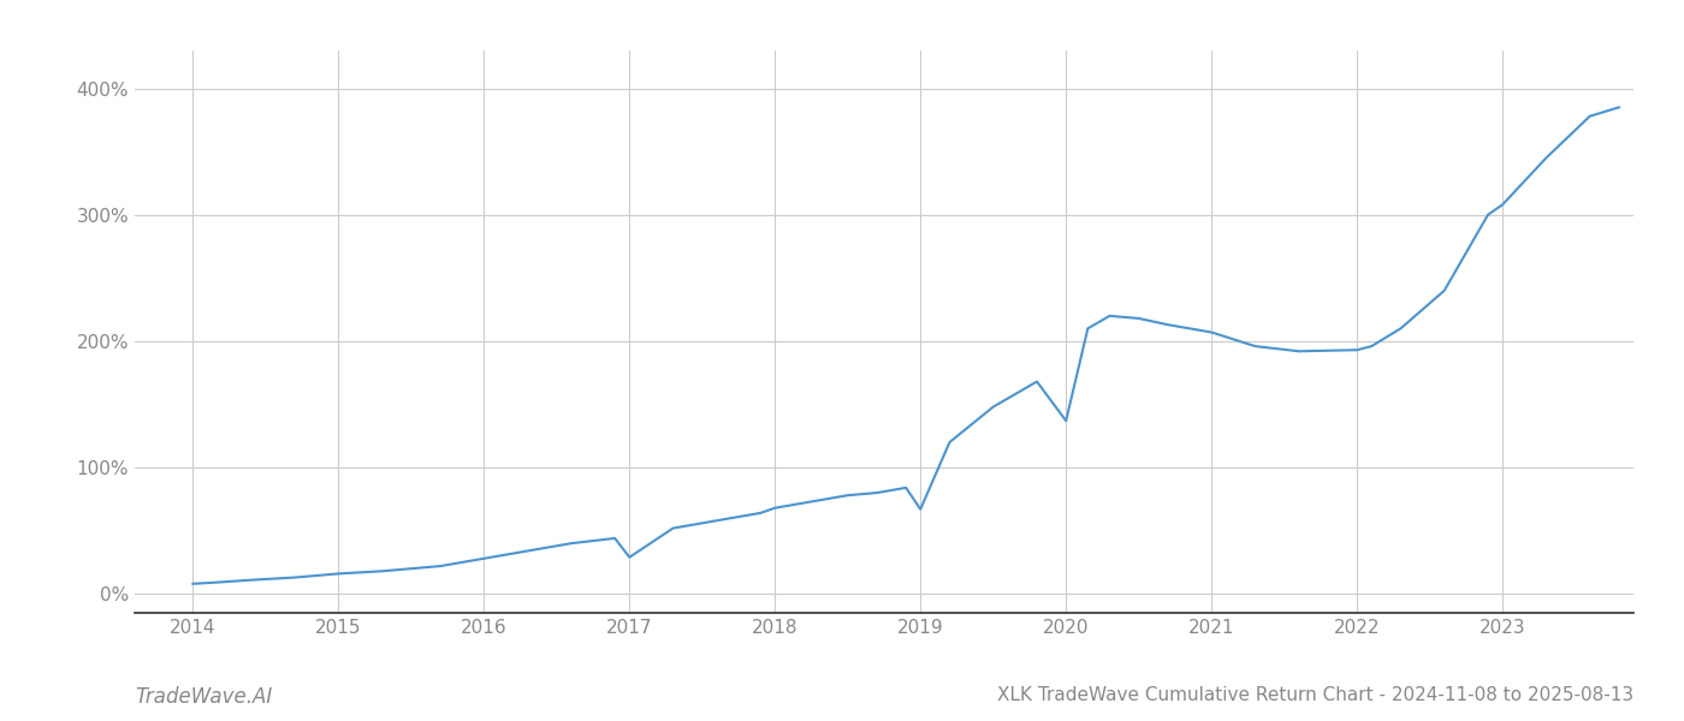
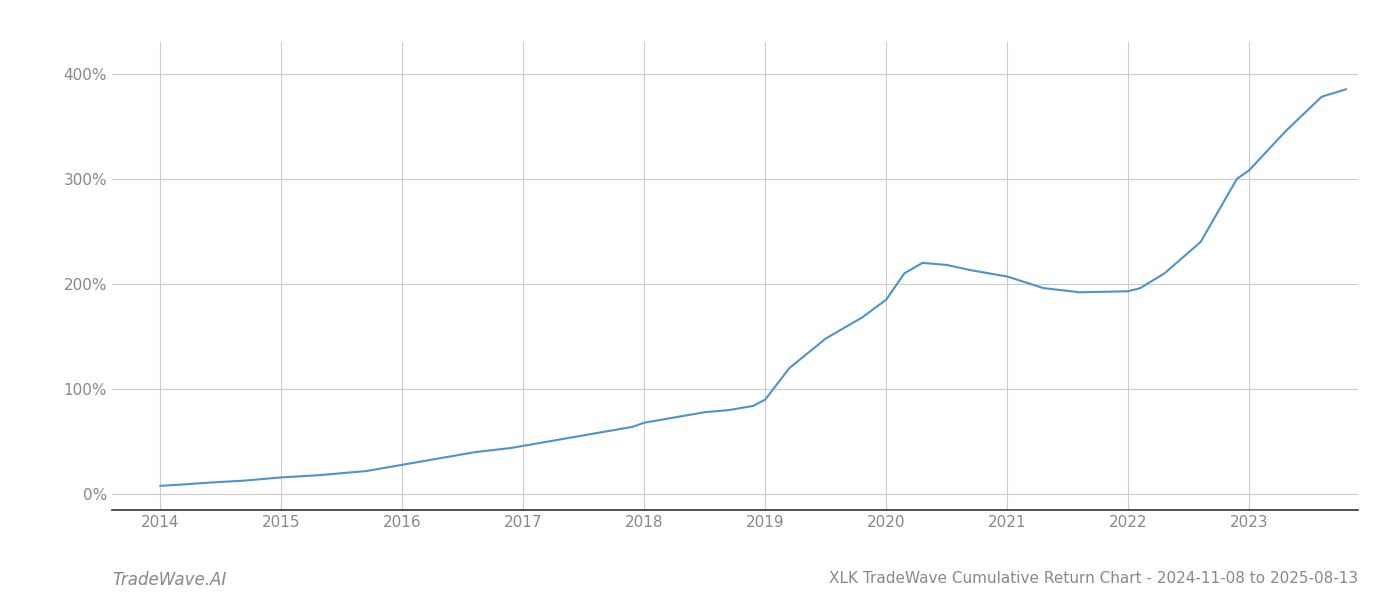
2017: 29% -> 46%
2019: 67% -> 90%
2020: 137% -> 185%
